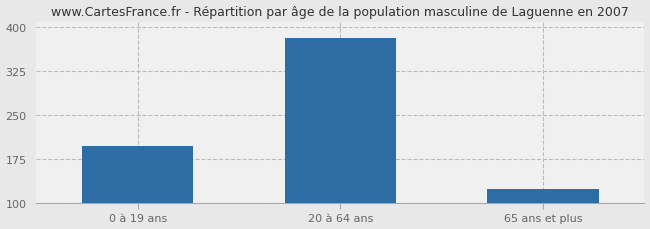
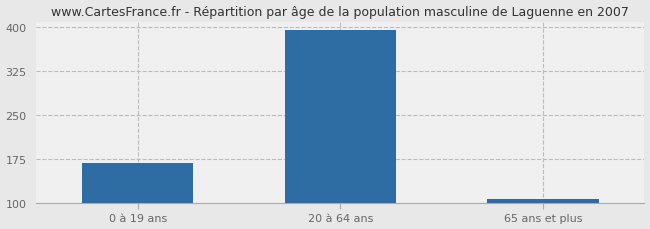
0 à 19 ans: 198 -> 168
20 à 64 ans: 382 -> 395
65 ans et plus: 124 -> 107
